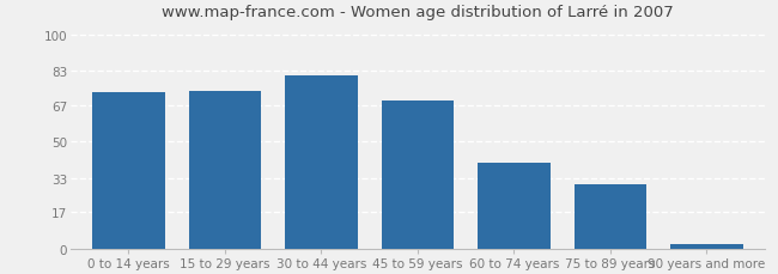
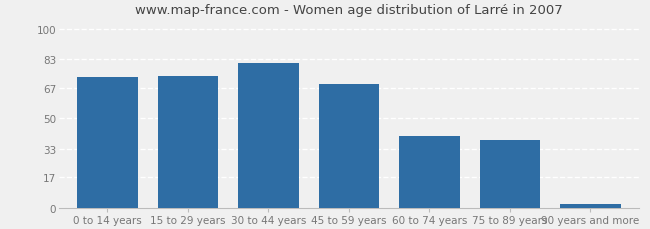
75 to 89 years: 30 -> 38
